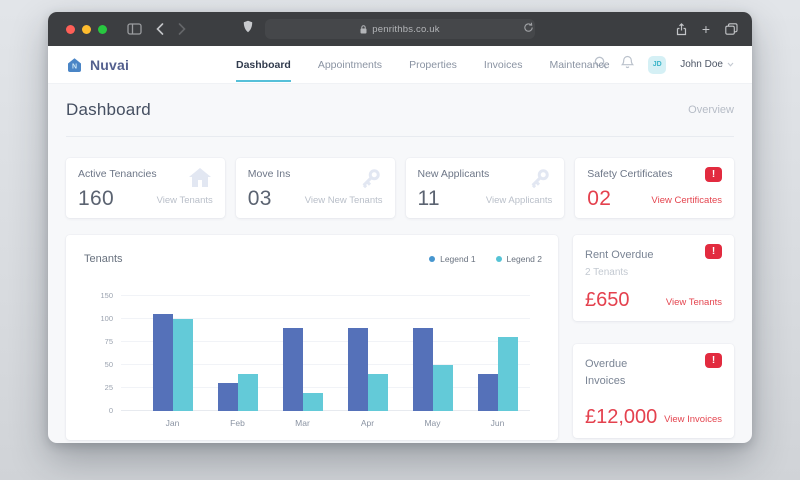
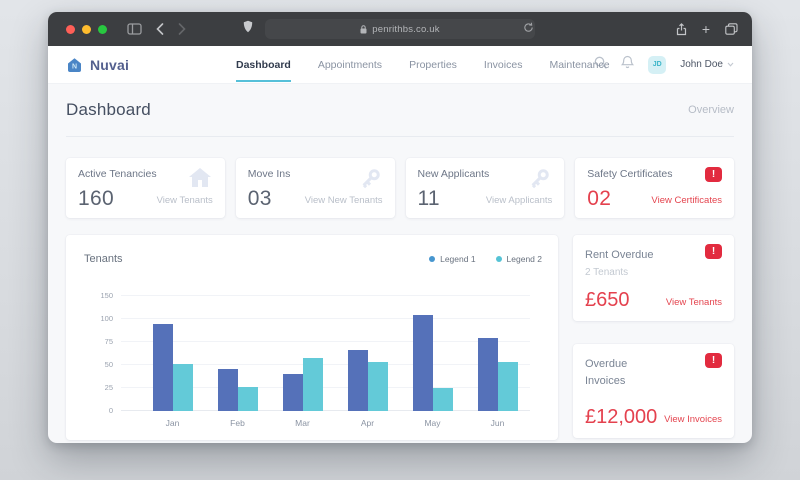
Legend 1/Jan: 110 -> 100
Legend 2/Jan: 100 -> 50
Legend 1/Feb: 30 -> 50
Legend 2/Feb: 40 -> 30
Legend 1/Mar: 90 -> 40
Legend 2/Mar: 20 -> 60
Legend 1/Apr: 90 -> 70
Legend 2/Apr: 40 -> 50
Legend 1/May: 90 -> 110
Legend 2/May: 50 -> 20
Legend 1/Jun: 40 -> 80
Legend 2/Jun: 80 -> 50
